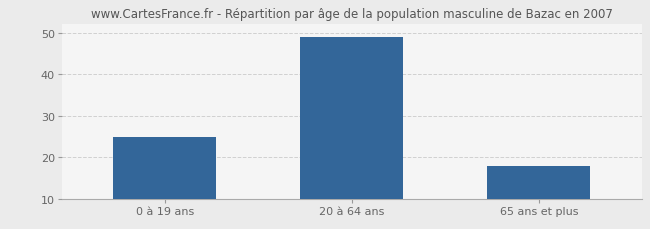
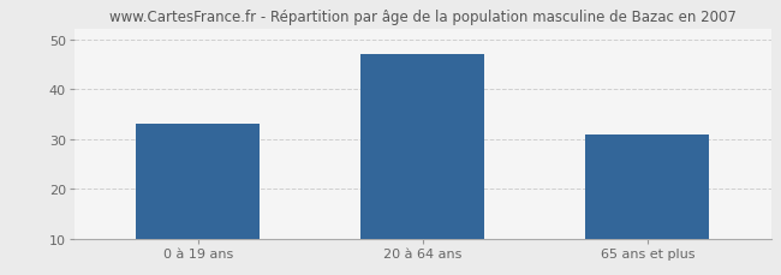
0 à 19 ans: 25 -> 33
20 à 64 ans: 49 -> 47
65 ans et plus: 18 -> 31
